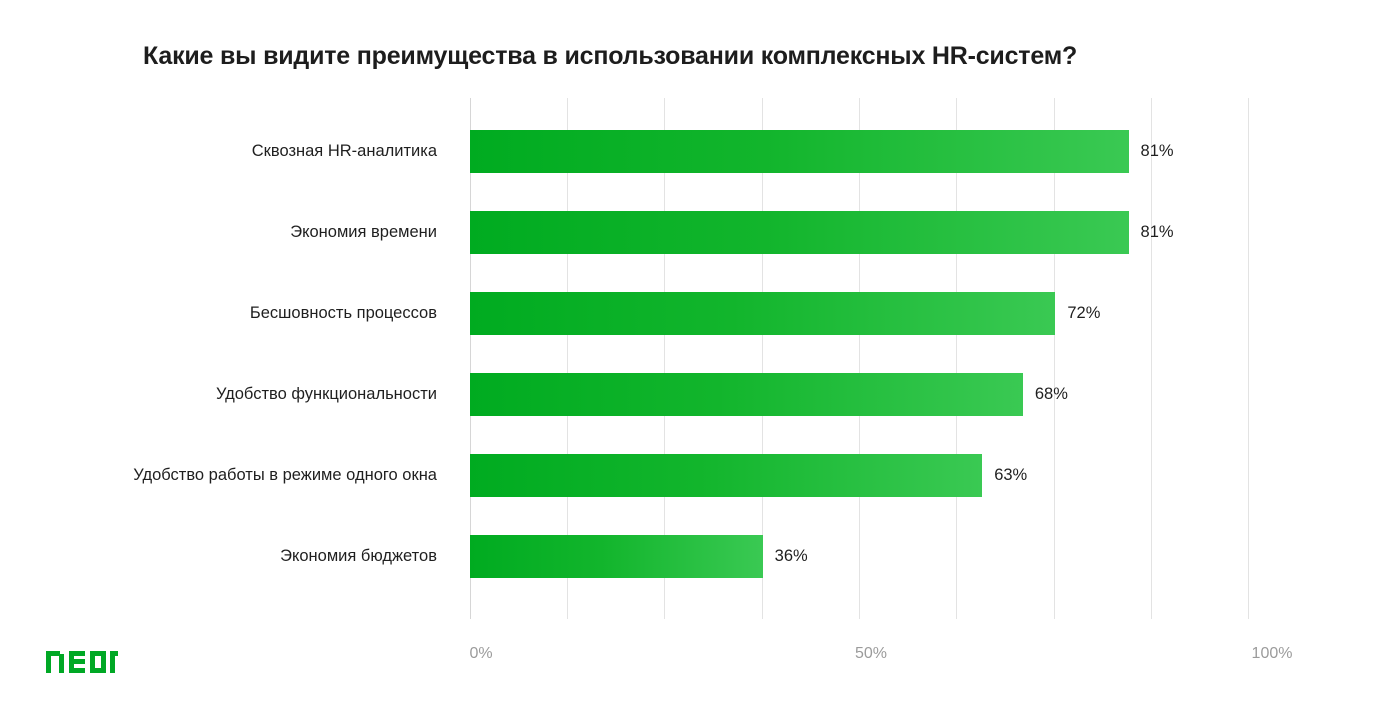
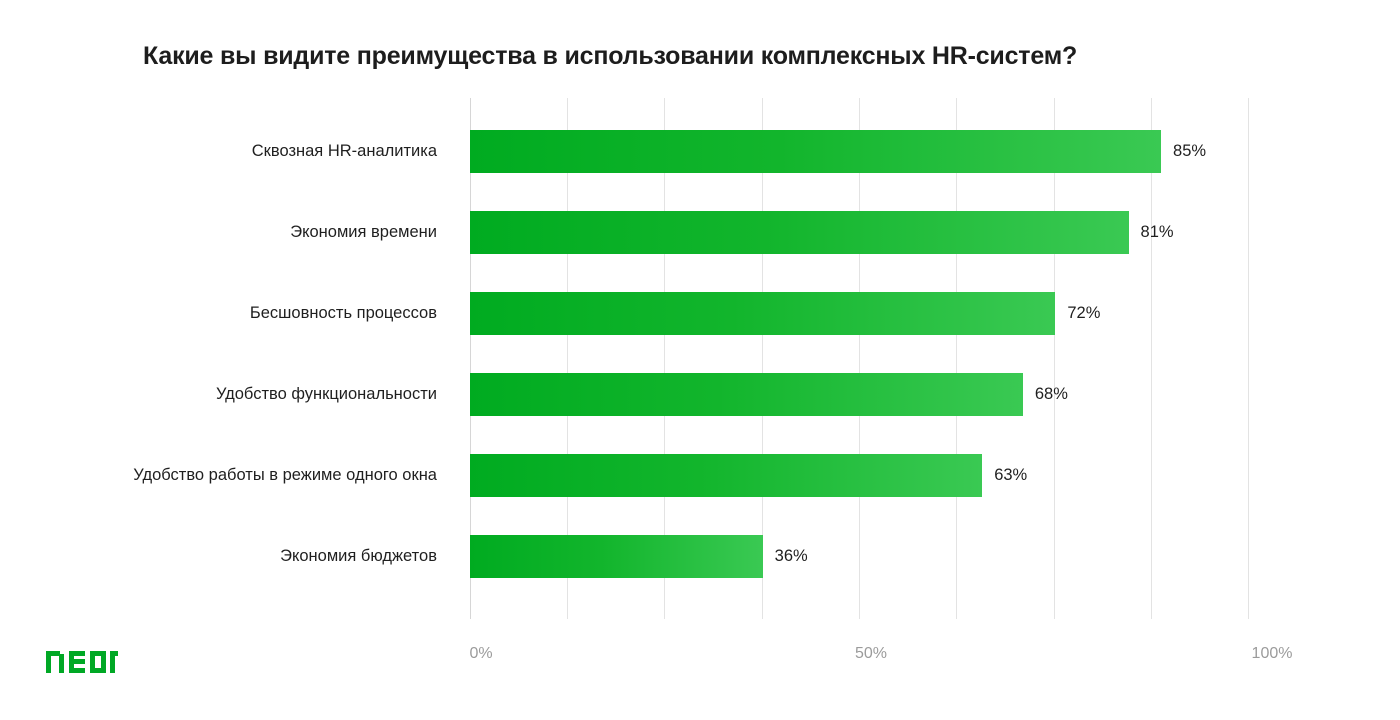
Сквозная HR-аналитика: 81% -> 85%
